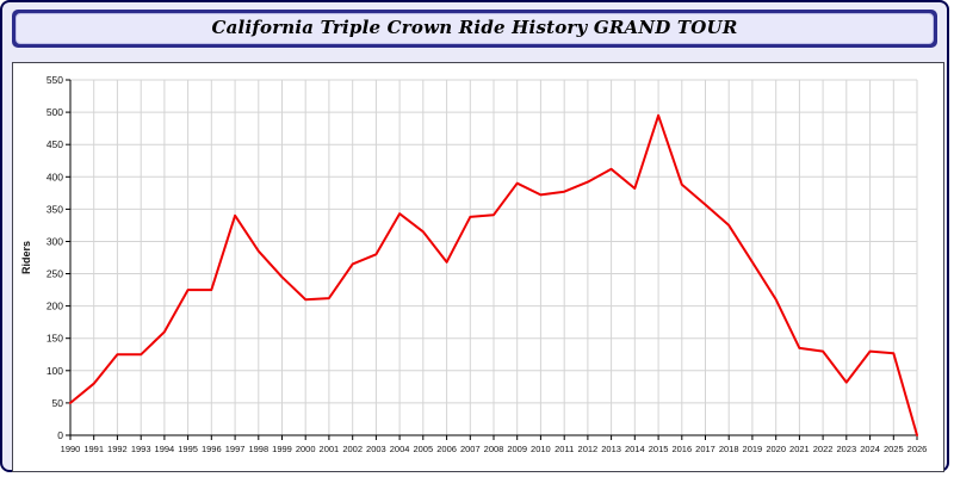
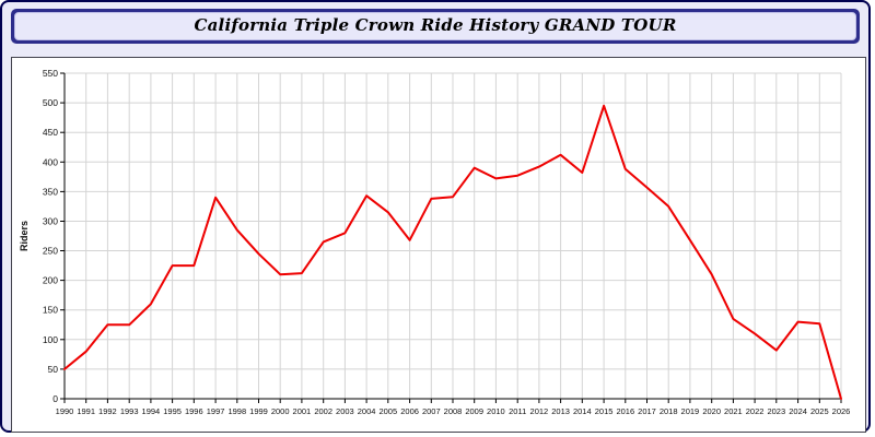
2022: 130 -> 110
